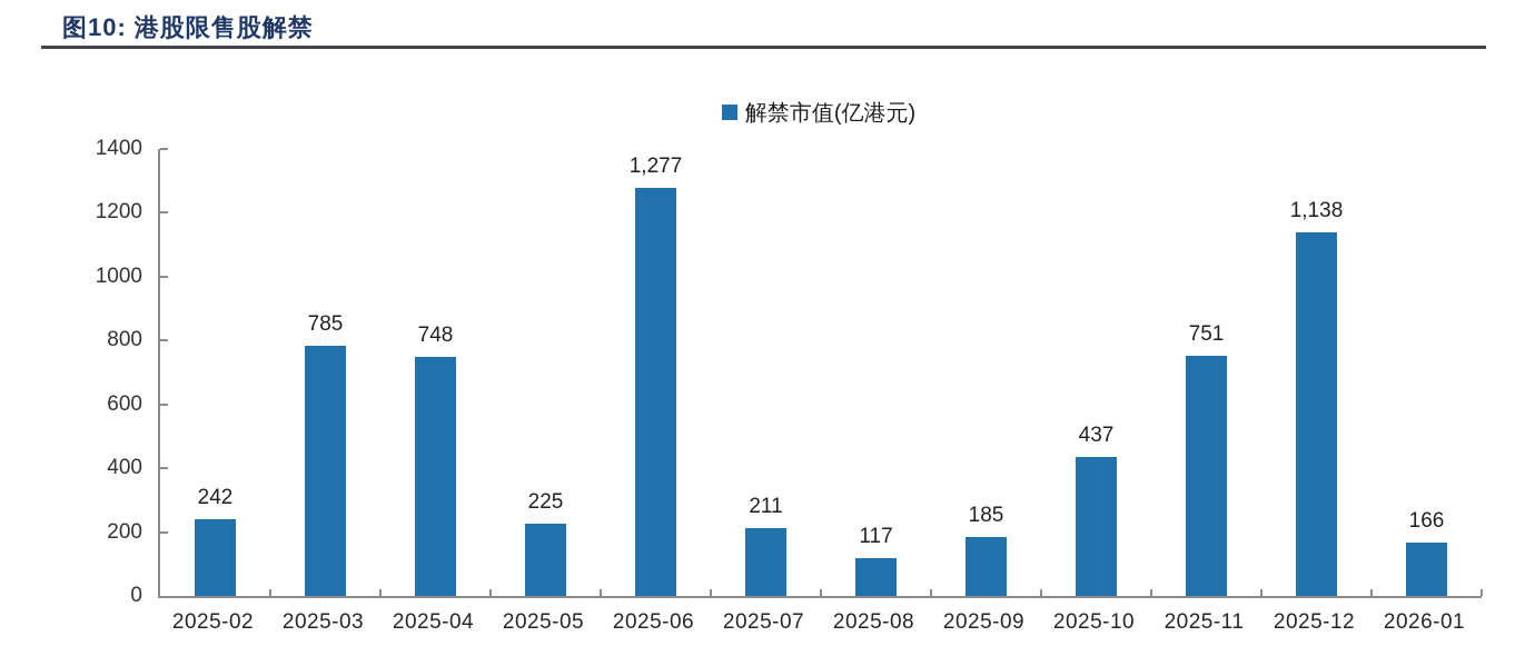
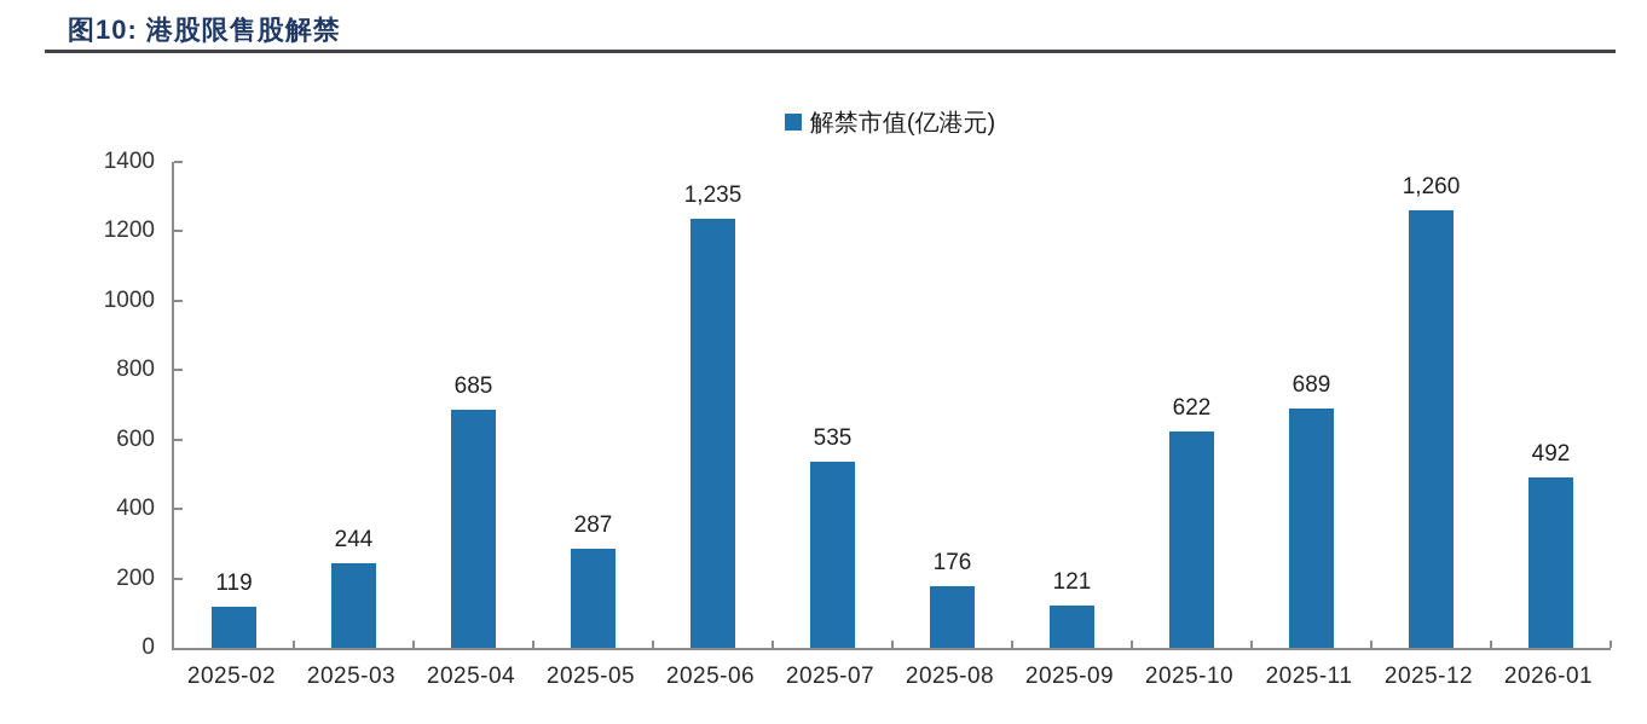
2025-02: 242 -> 119
2025-03: 785 -> 244
2025-04: 748 -> 685
2025-05: 225 -> 287
2025-06: 1,277 -> 1,235
2025-07: 211 -> 535
2025-08: 117 -> 176
2025-09: 185 -> 121
2025-10: 437 -> 622
2025-11: 751 -> 689
2025-12: 1,138 -> 1,260
2026-01: 166 -> 492
